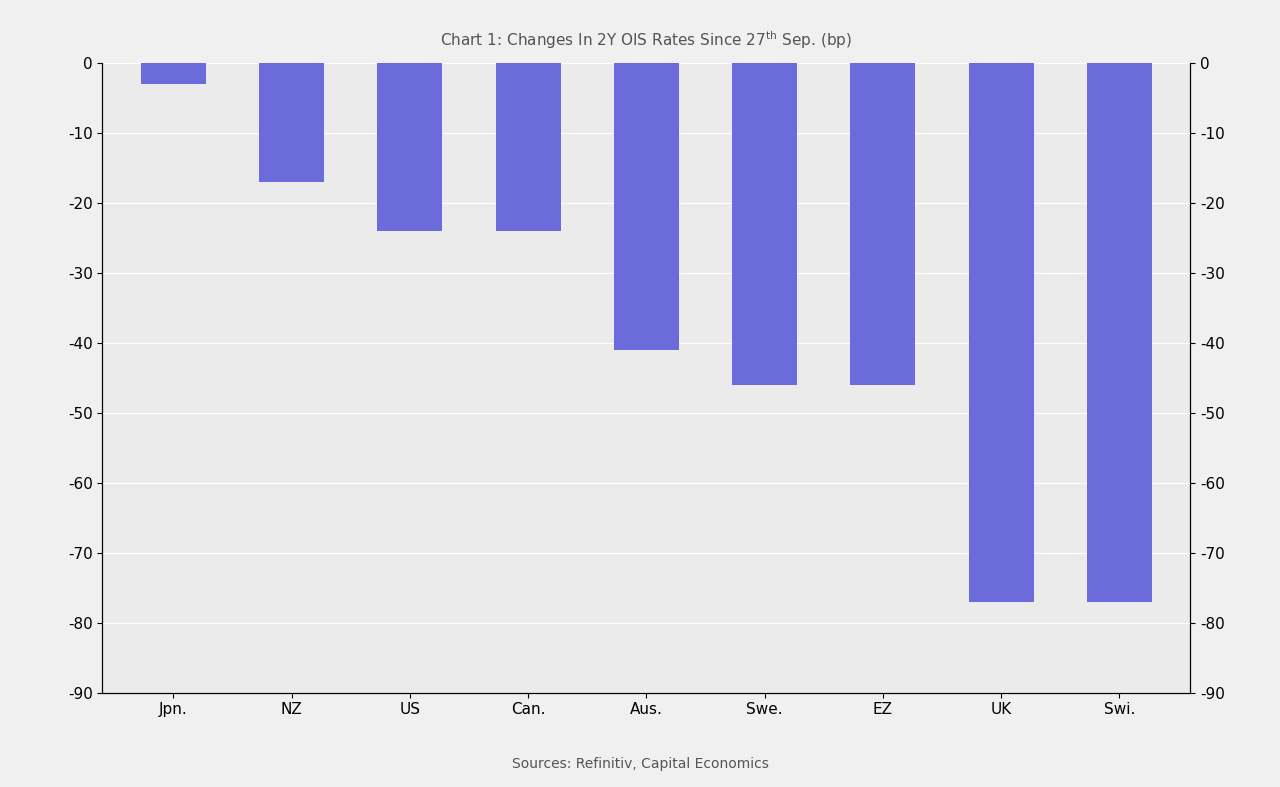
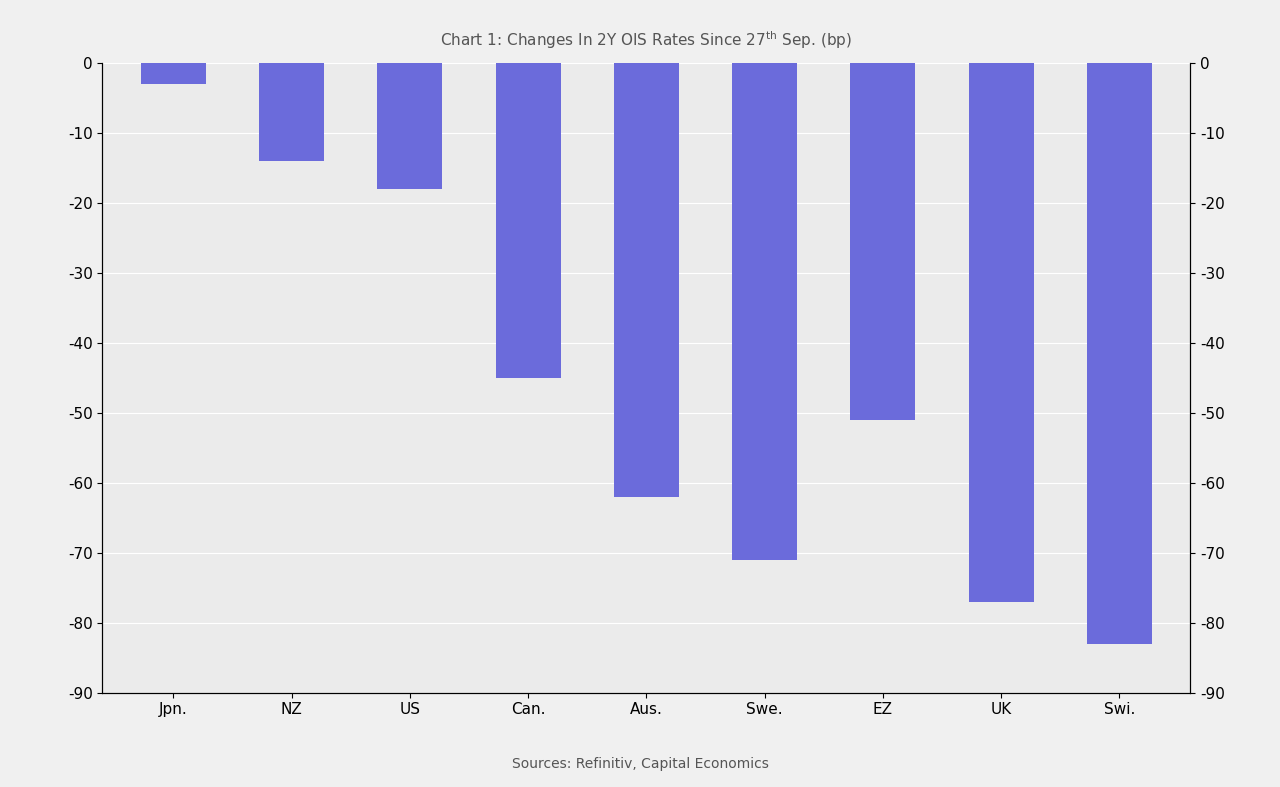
NZ: -17 -> -14
US: -24 -> -18
Can.: -24 -> -45
Aus.: -41 -> -62
Swe.: -46 -> -71
EZ: -46 -> -51
Swi.: -77 -> -83
